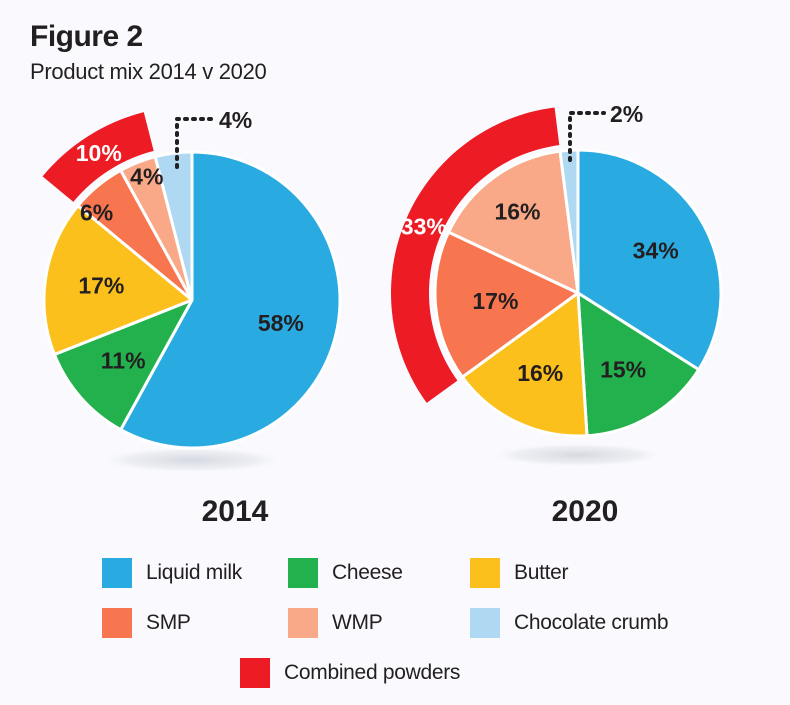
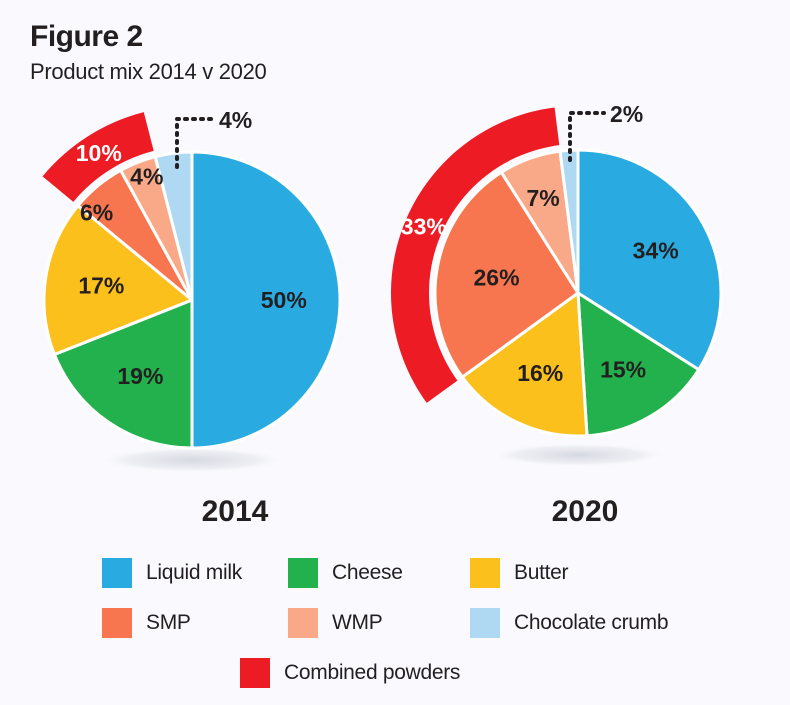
2014/Liquid milk: 58% -> 50%
2014/Cheese: 11% -> 19%
2020/SMP: 17% -> 26%
2020/WMP: 16% -> 7%
